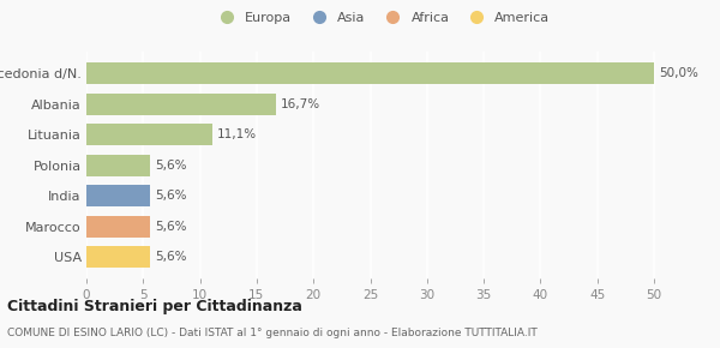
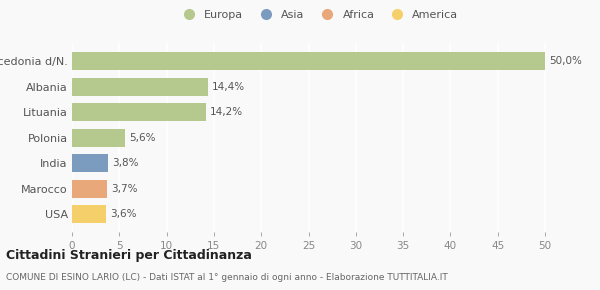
Albania: 16,7% -> 14,4%
Lituania: 11,1% -> 14,2%
India: 5,6% -> 3,8%
Marocco: 5,6% -> 3,7%
USA: 5,6% -> 3,6%
